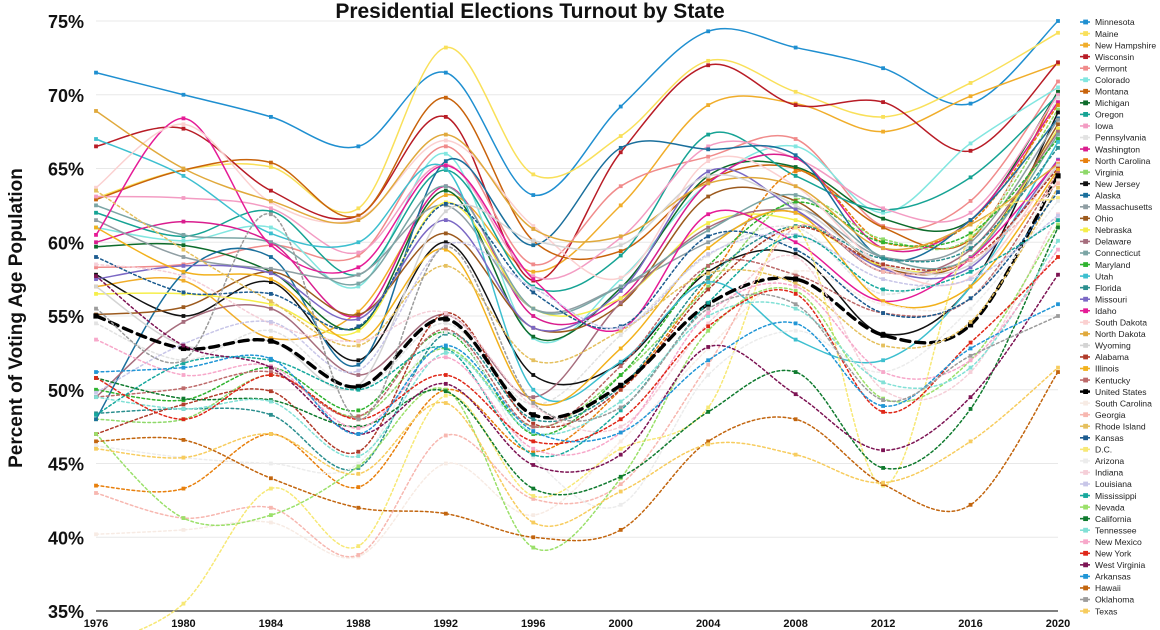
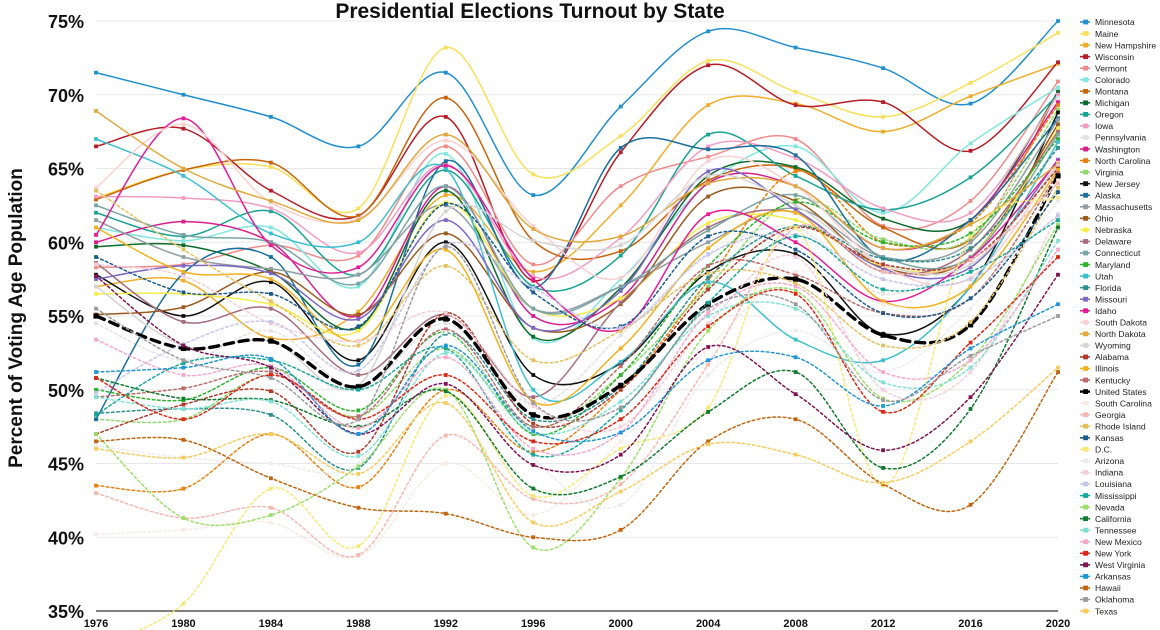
Delaware/1976: 49.5% -> 58.6%
Oklahoma/1984: 61.9% -> 50.8%
Alaska/1996: 59.8% -> 56.9%
Washington/2008: 65.7% -> 63.8%
Arkansas/2008: 54.5% -> 52.2%
